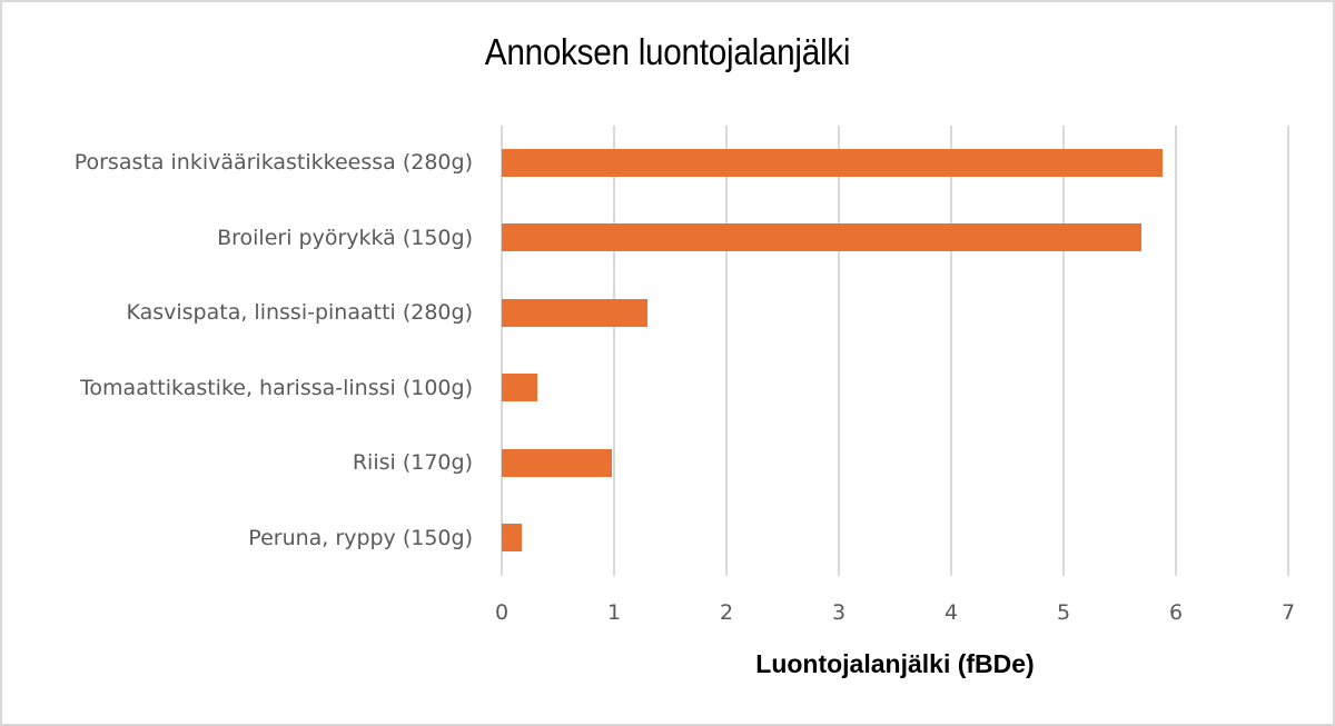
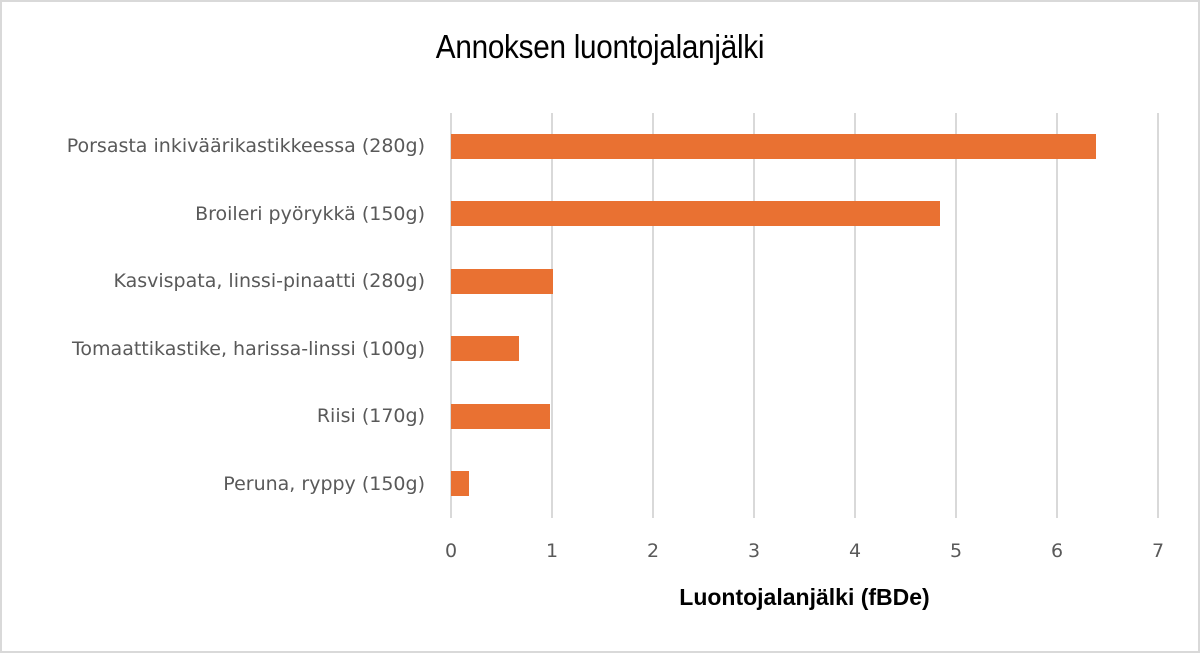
Porsasta inkiväärikastikkeessa (280g): 5.88 -> 6.39
Broileri pyörykkä (150g): 5.69 -> 4.84
Kasvispata, linssi-pinaatti (280g): 1.30 -> 1.01
Tomaattikastike, harissa-linssi (100g): 0.32 -> 0.67
